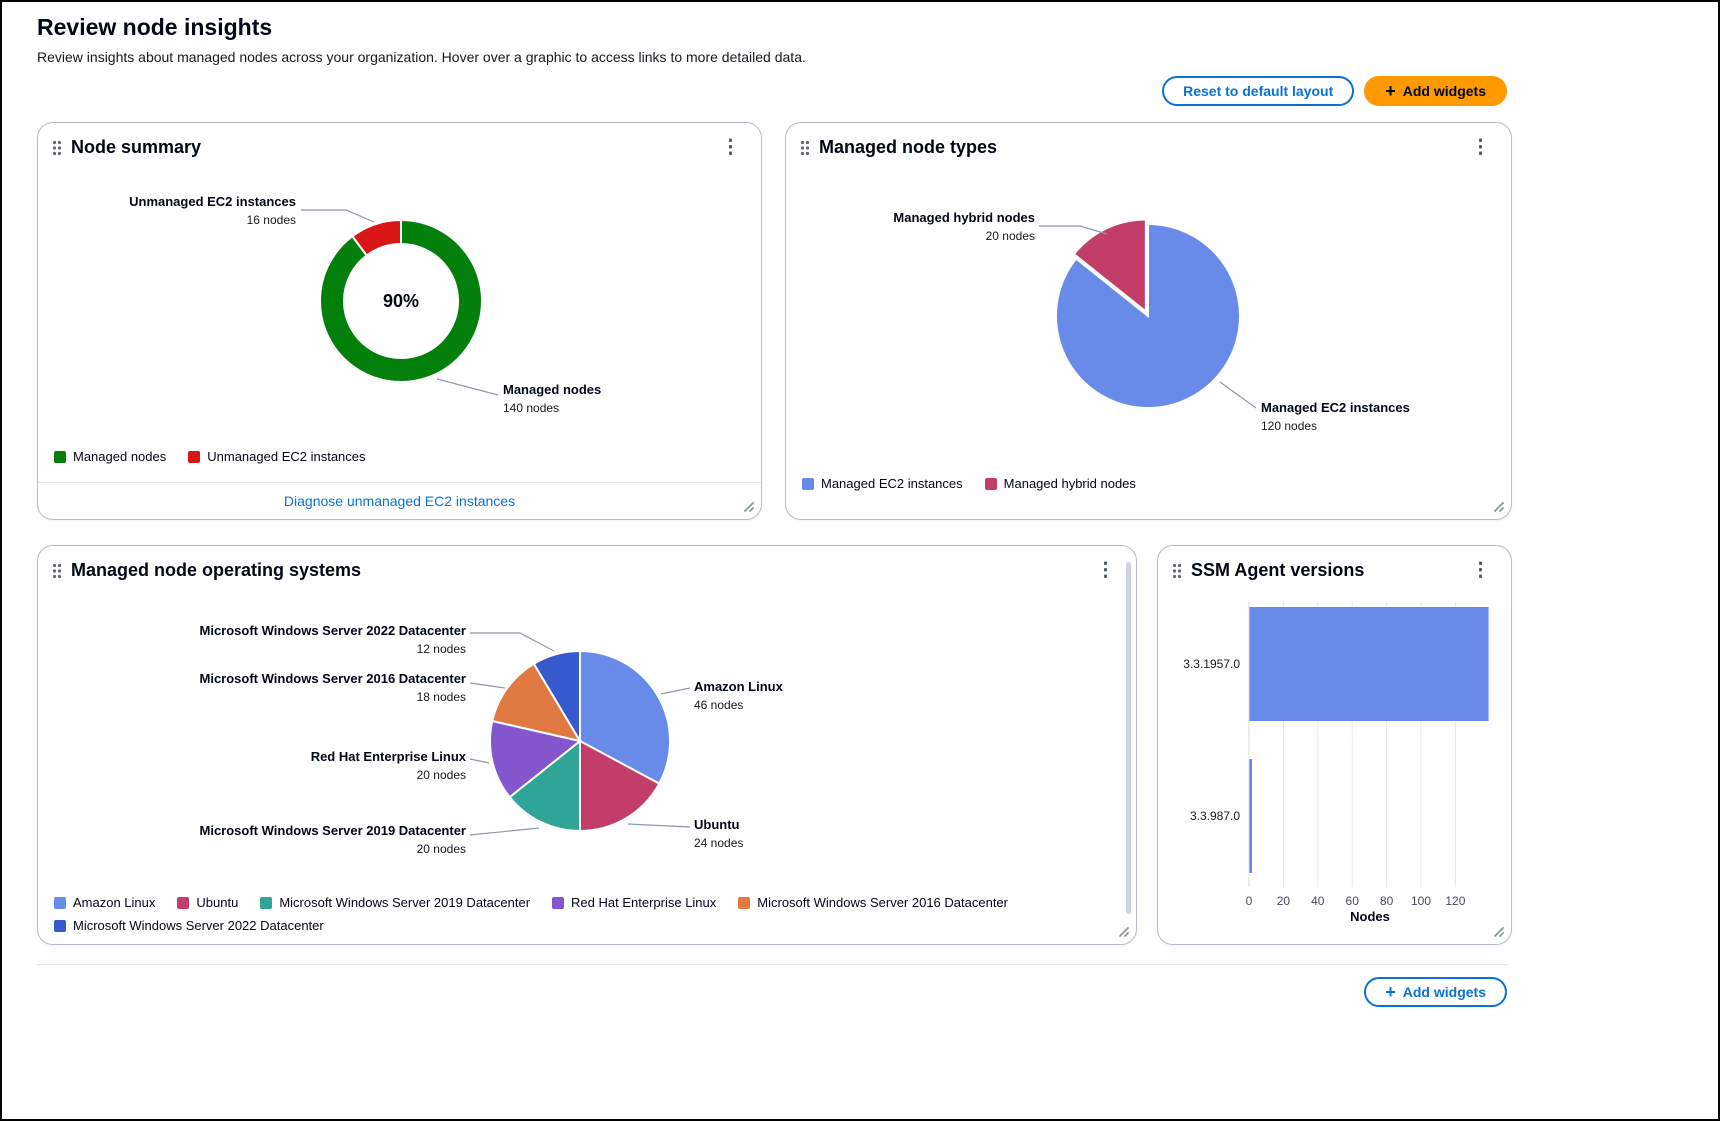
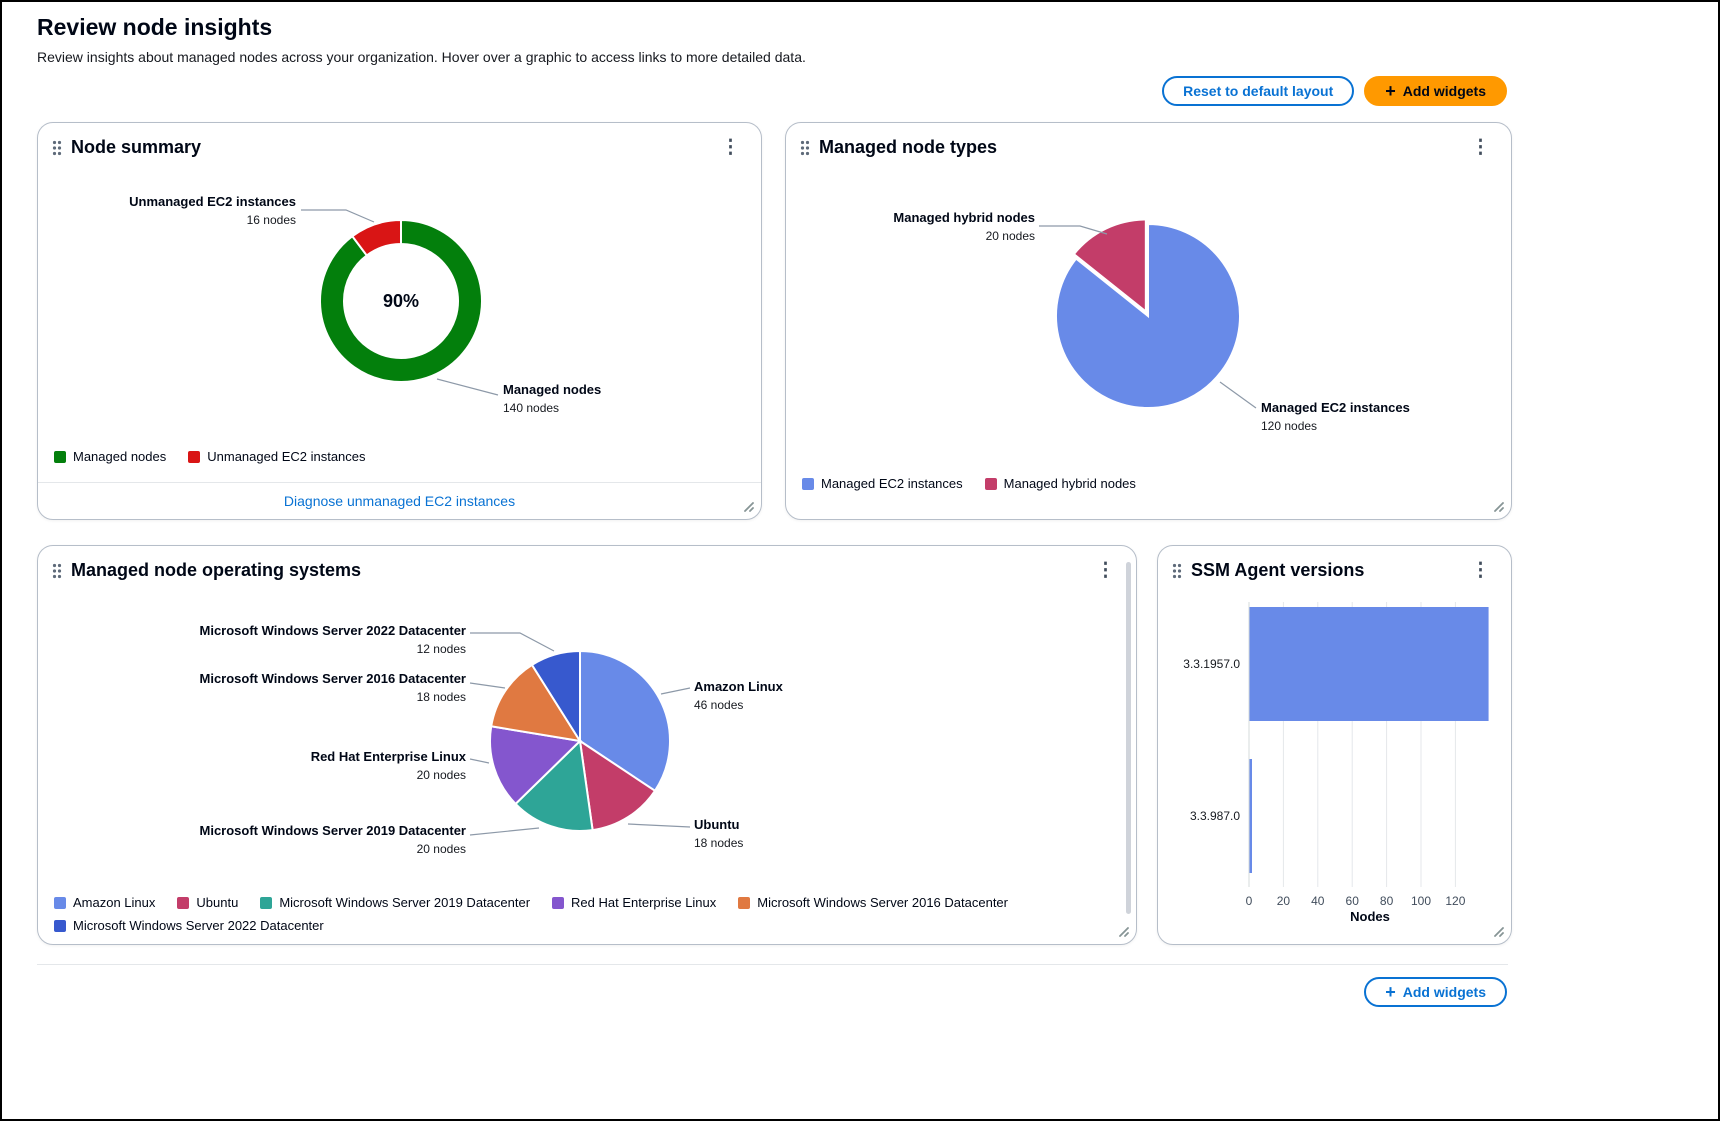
Managed node operating systems/Ubuntu: 24 -> 18
